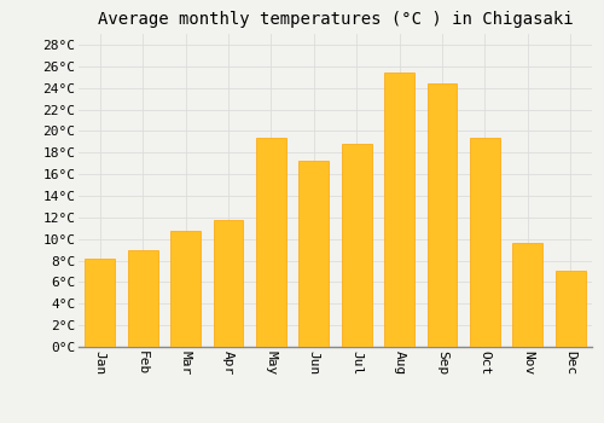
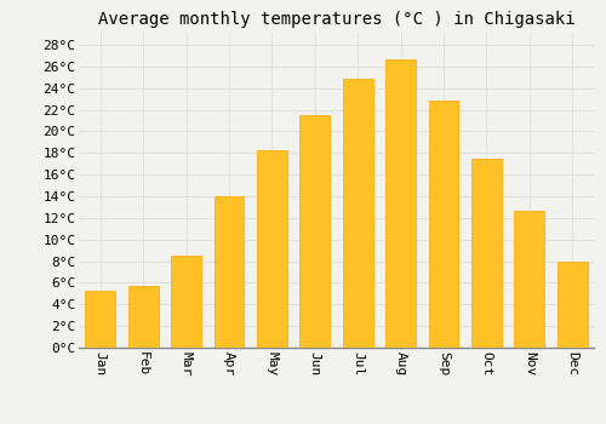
Jan: 8.2°C -> 5.3°C
Feb: 9.0°C -> 5.7°C
Mar: 10.8°C -> 8.5°C
Apr: 11.8°C -> 14.0°C
May: 19.4°C -> 18.3°C
Jun: 17.2°C -> 21.5°C
Jul: 18.8°C -> 24.9°C
Aug: 25.4°C -> 26.7°C
Sep: 24.4°C -> 22.8°C
Oct: 19.4°C -> 17.5°C
Nov: 9.6°C -> 12.7°C
Dec: 7.0°C -> 8.0°C
